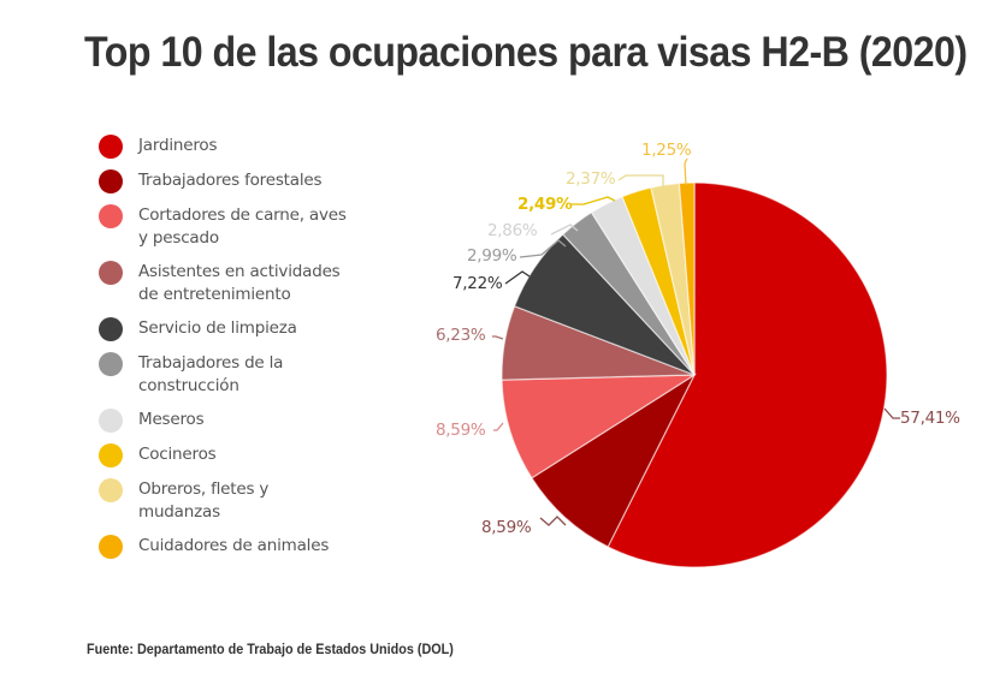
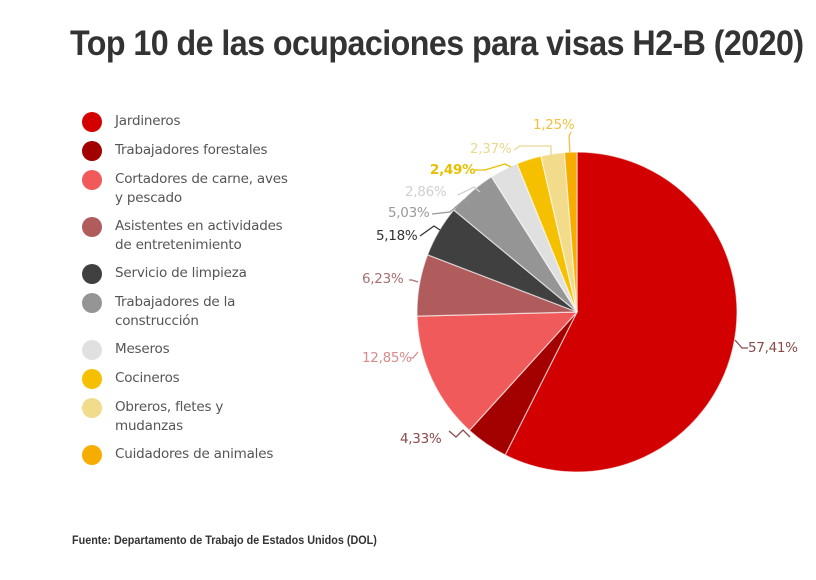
Trabajadores forestales: 8,59% -> 4,33%
Cortadores de carne, aves y pescado: 8,59% -> 12,85%
Servicio de limpieza: 7,22% -> 5,18%
Trabajadores de la construcción: 2,99% -> 5,03%
